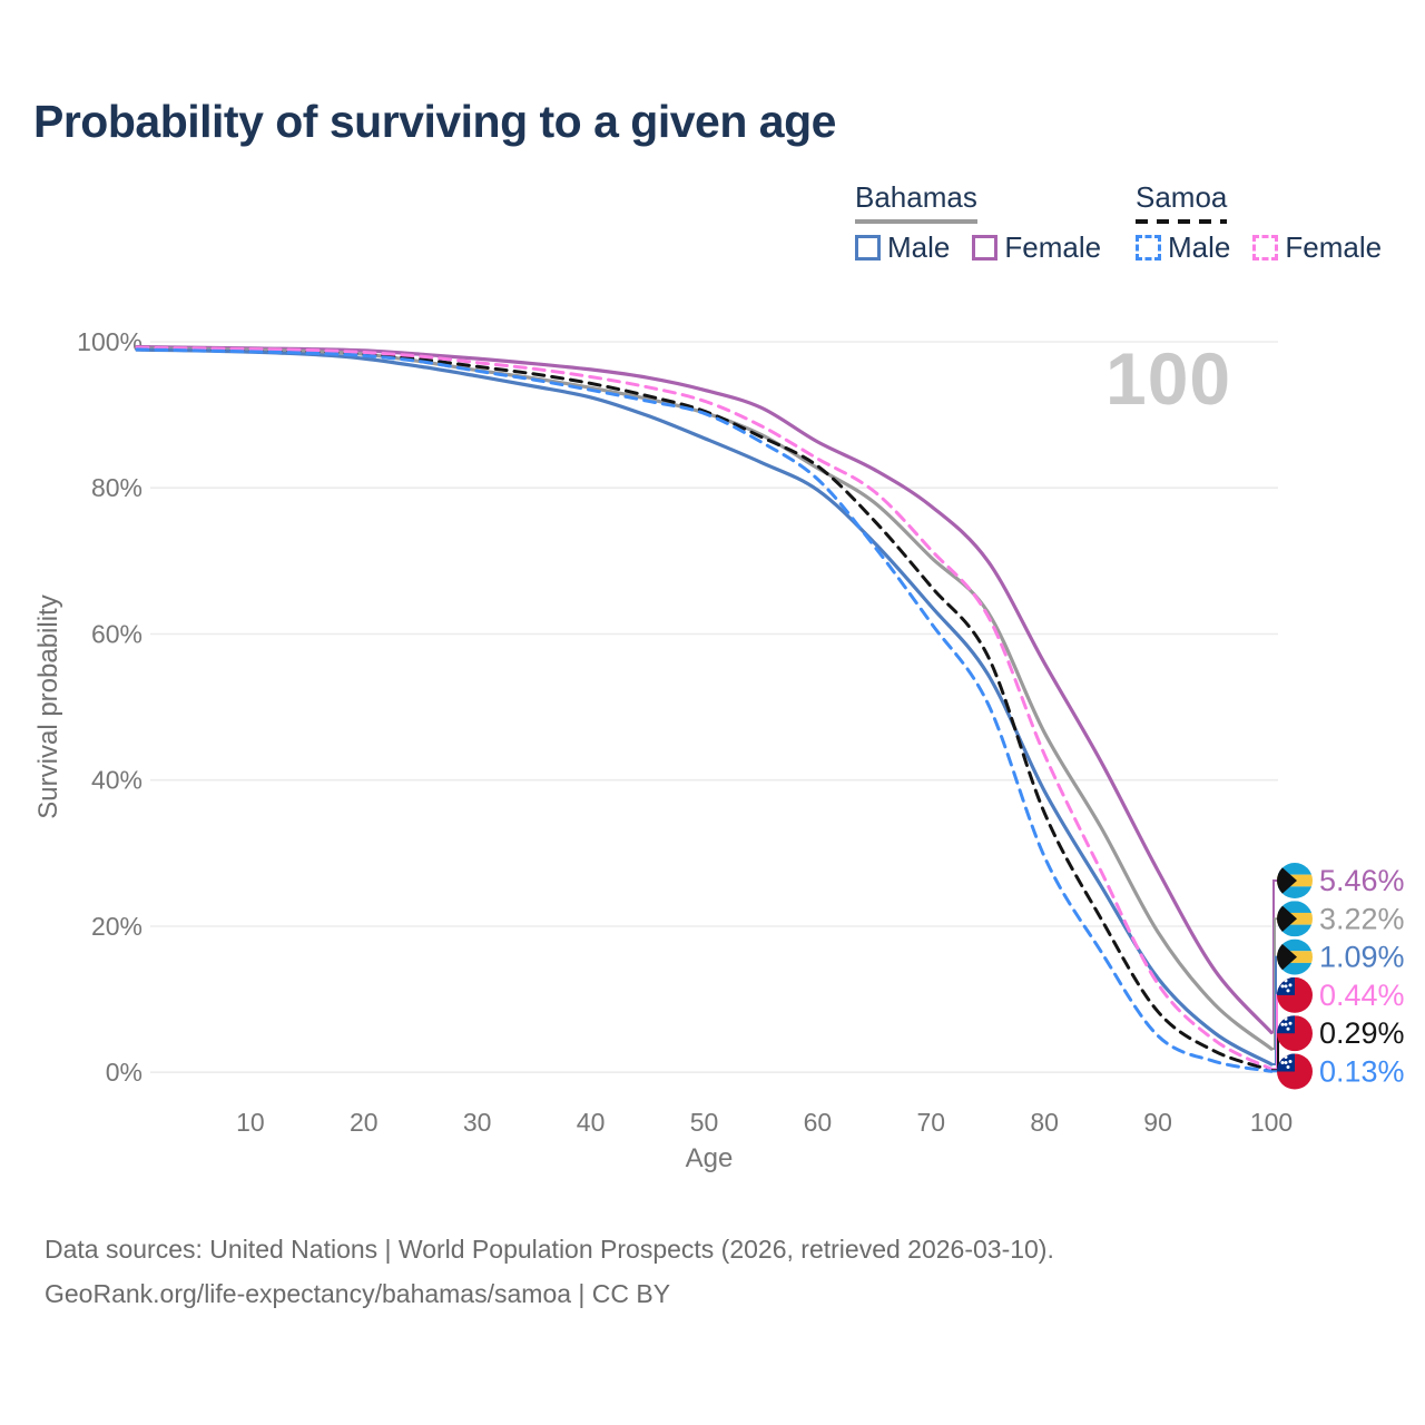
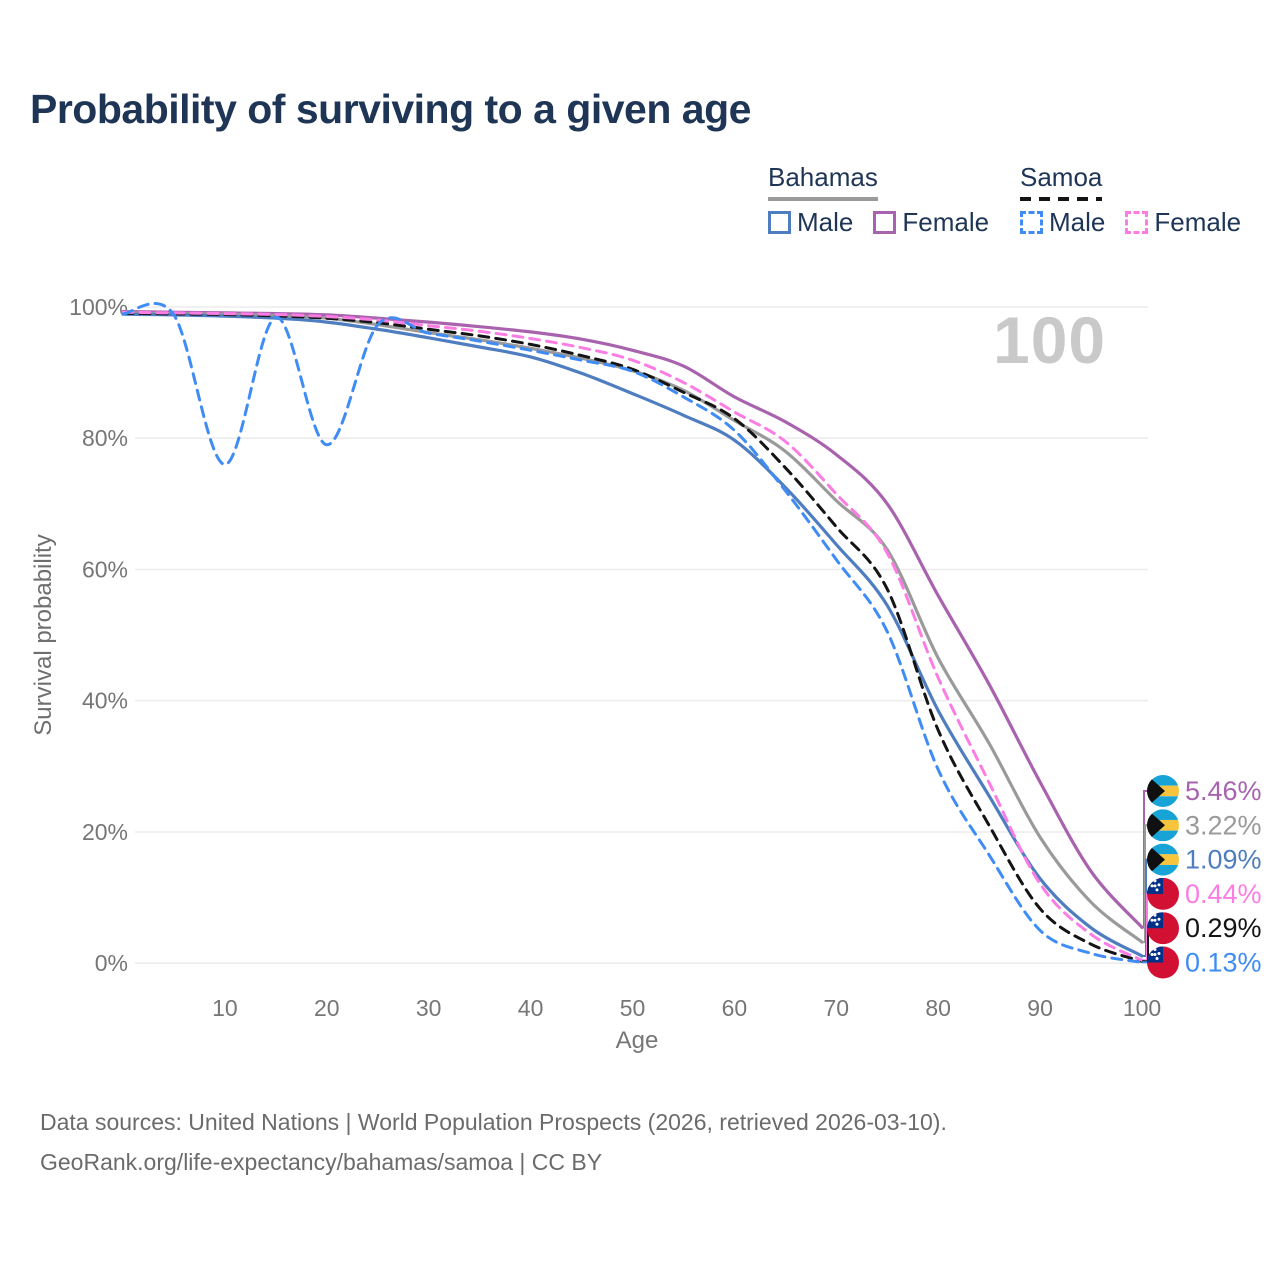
Samoa Male/10: 99% -> 76%
Samoa Male/20: 98% -> 79%
